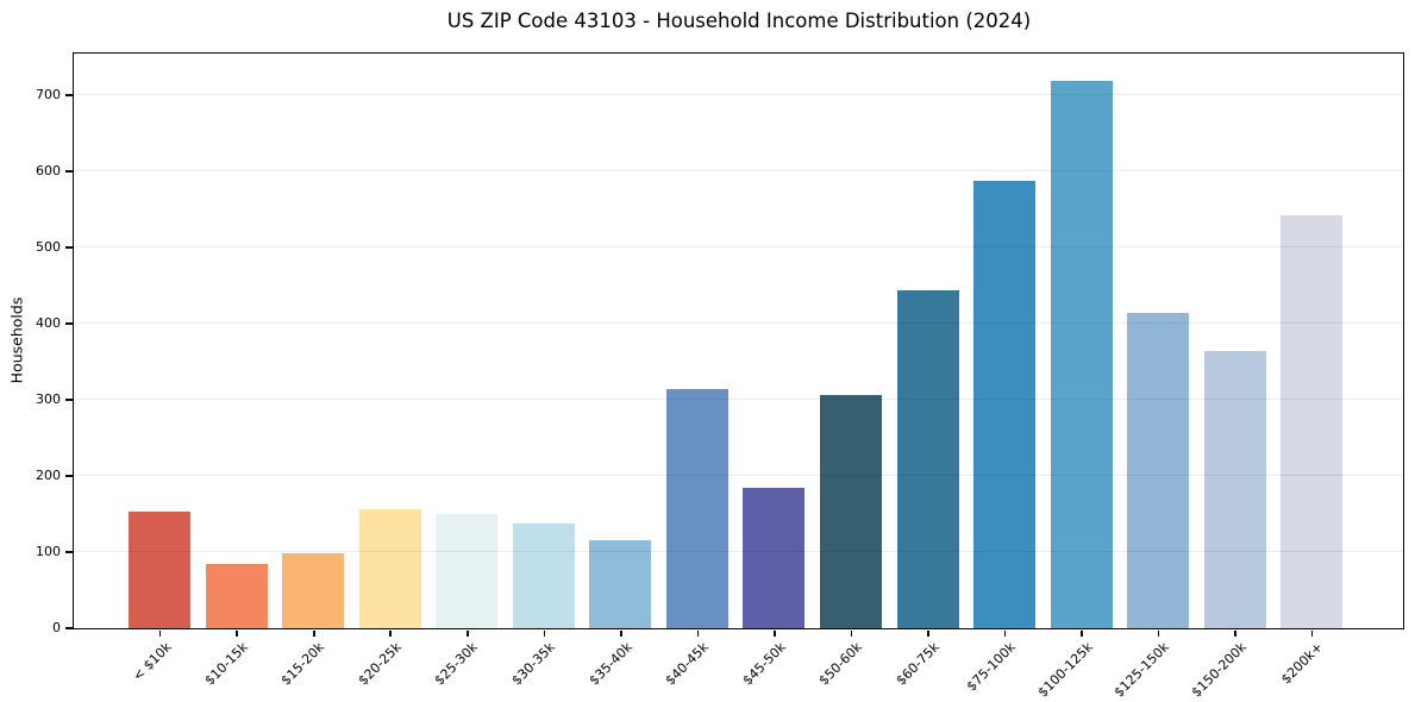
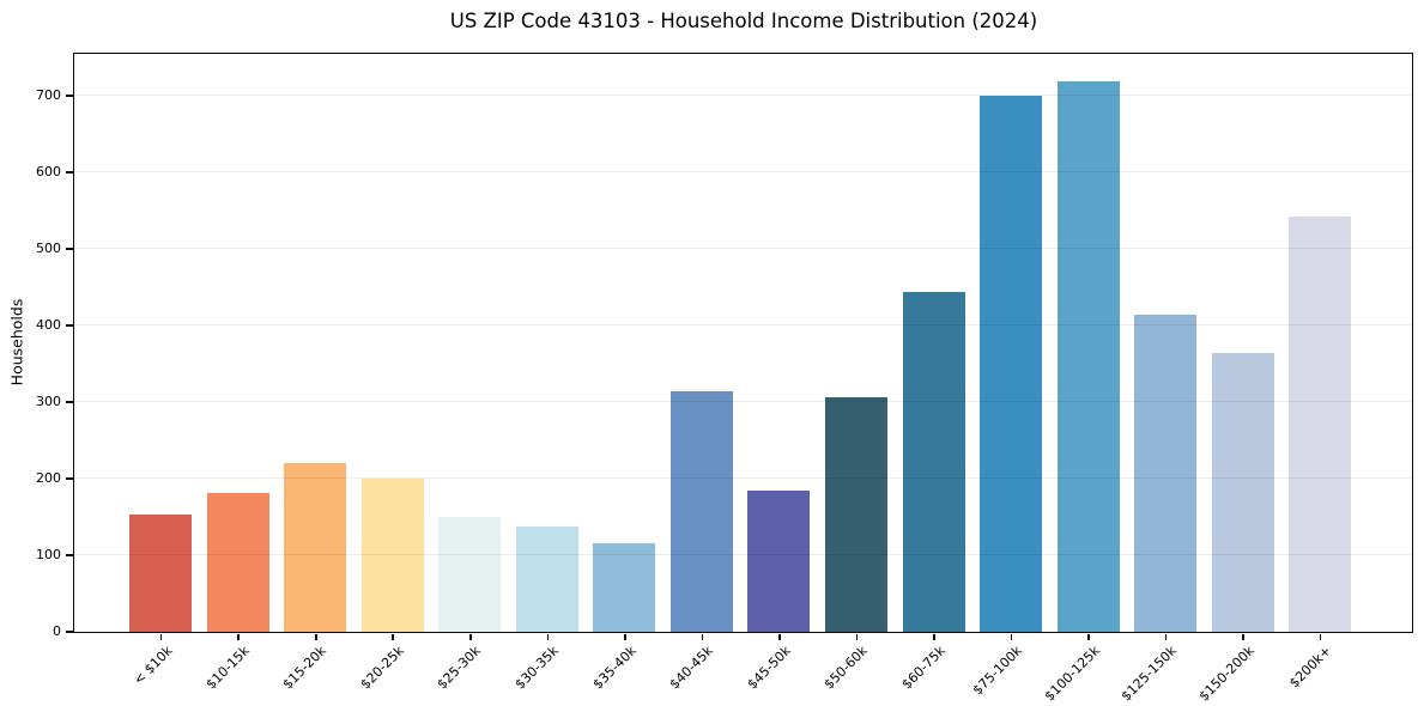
$10-15k: 80 -> 180
$15-20k: 100 -> 220
$20-25k: 160 -> 200
$75-100k: 590 -> 700
